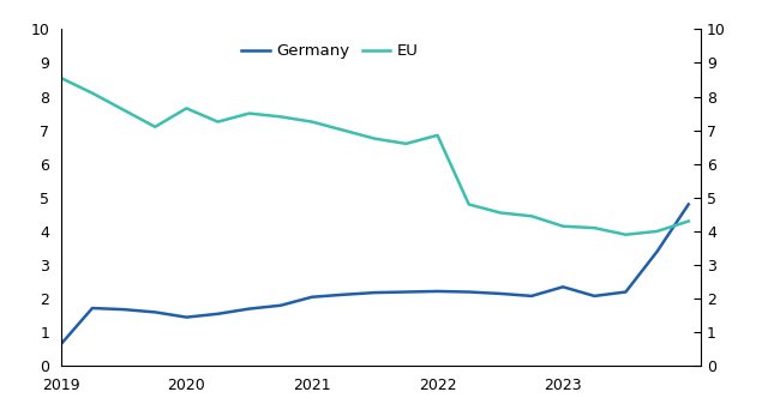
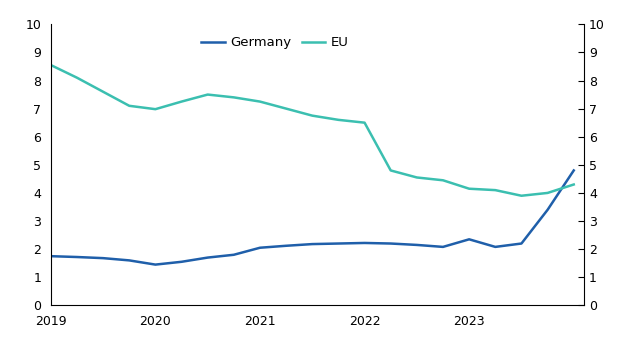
Germany/2019: 0.65 -> 1.75
EU/2020: 7.65 -> 6.98
EU/2022: 6.85 -> 6.50
